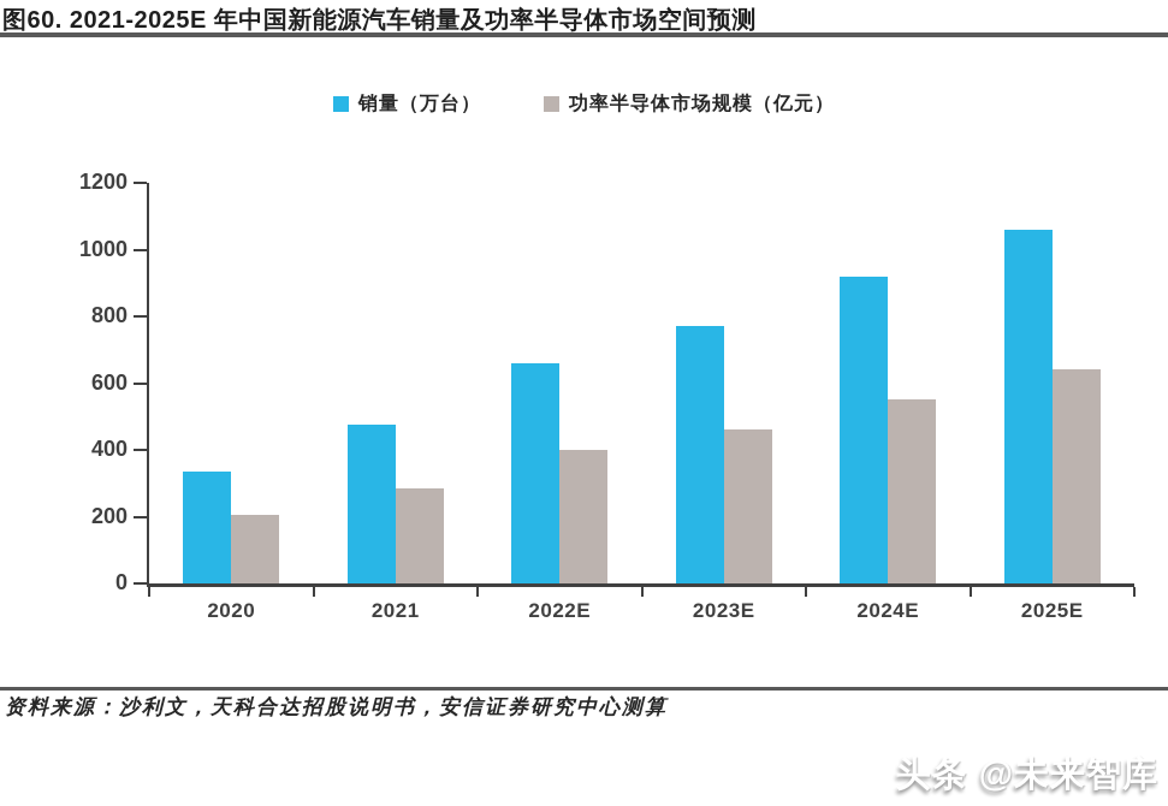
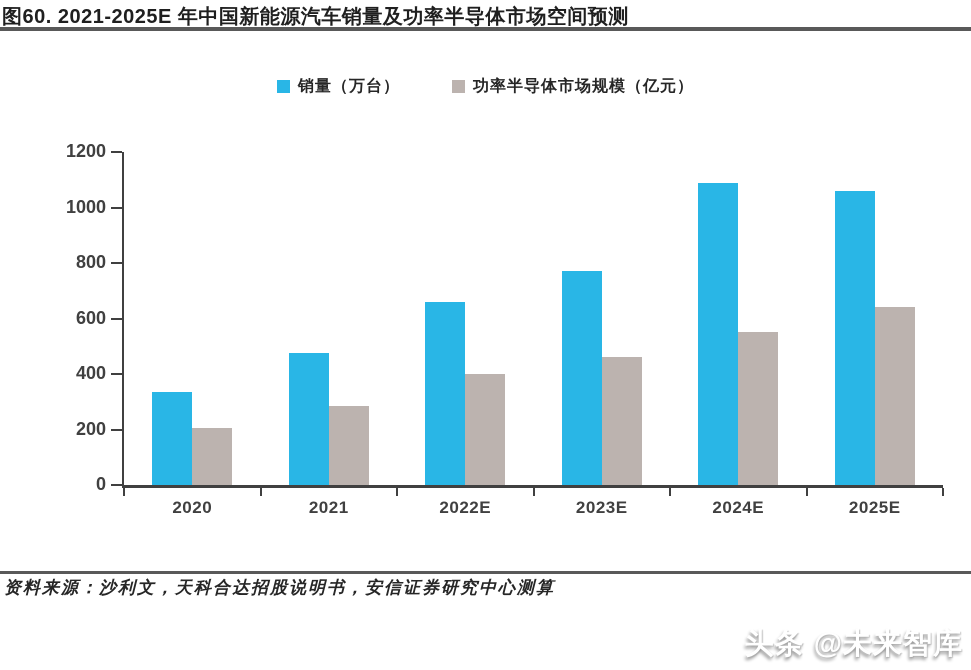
销量（万台）/2024E: 920 -> 1090
